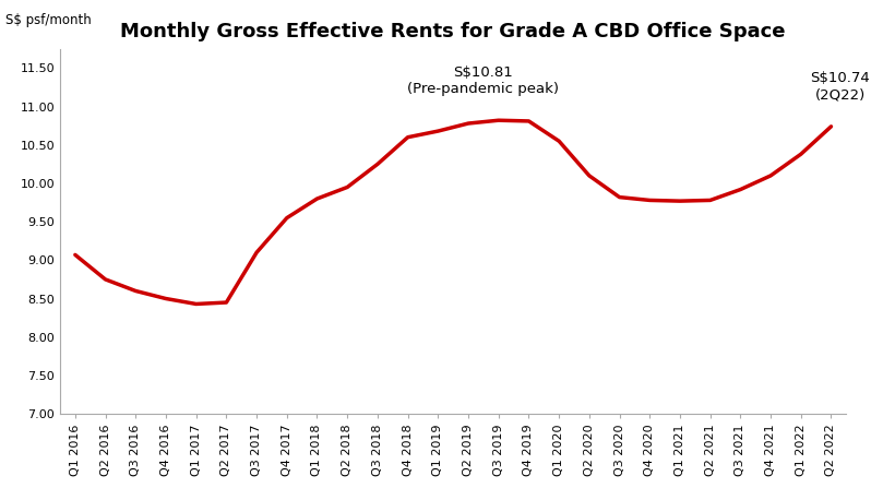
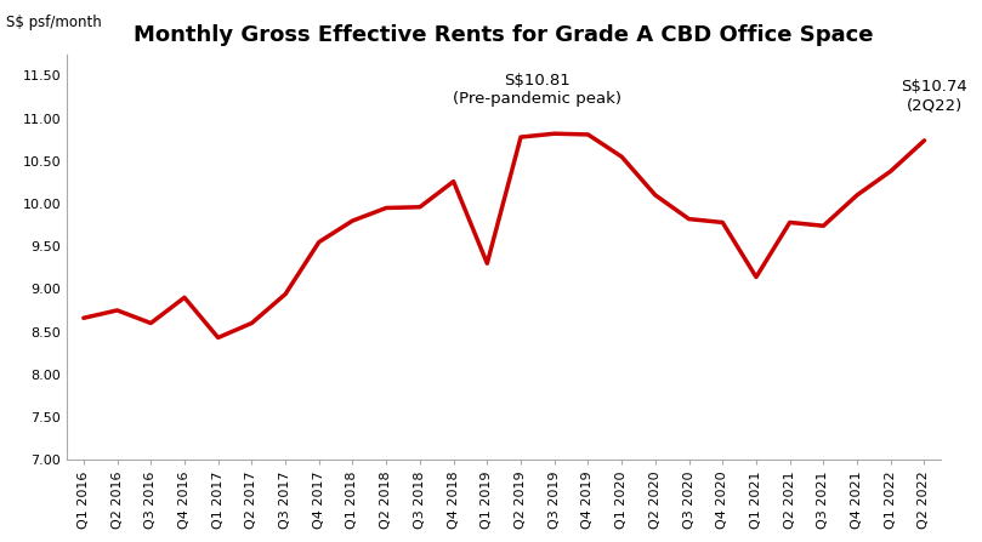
Q1 2016: 9.07 -> 8.66
Q4 2016: 8.50 -> 8.90
Q2 2017: 8.45 -> 8.60
Q3 2017: 9.10 -> 8.94
Q3 2018: 10.25 -> 9.96
Q4 2018: 10.60 -> 10.26
Q1 2019: 10.68 -> 9.30
Q1 2021: 9.77 -> 9.14
Q3 2021: 9.92 -> 9.74
